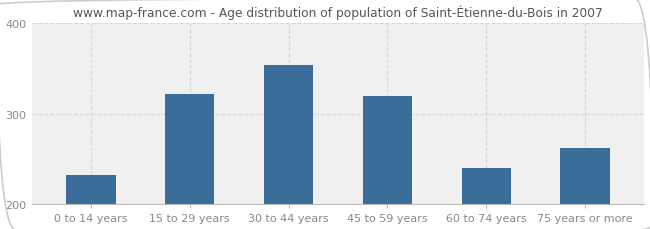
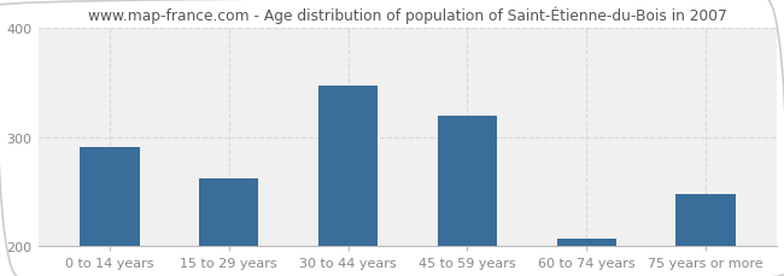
0 to 14 years: 232 -> 291
15 to 29 years: 322 -> 262
30 to 44 years: 354 -> 347
60 to 74 years: 240 -> 207
75 years or more: 262 -> 248
